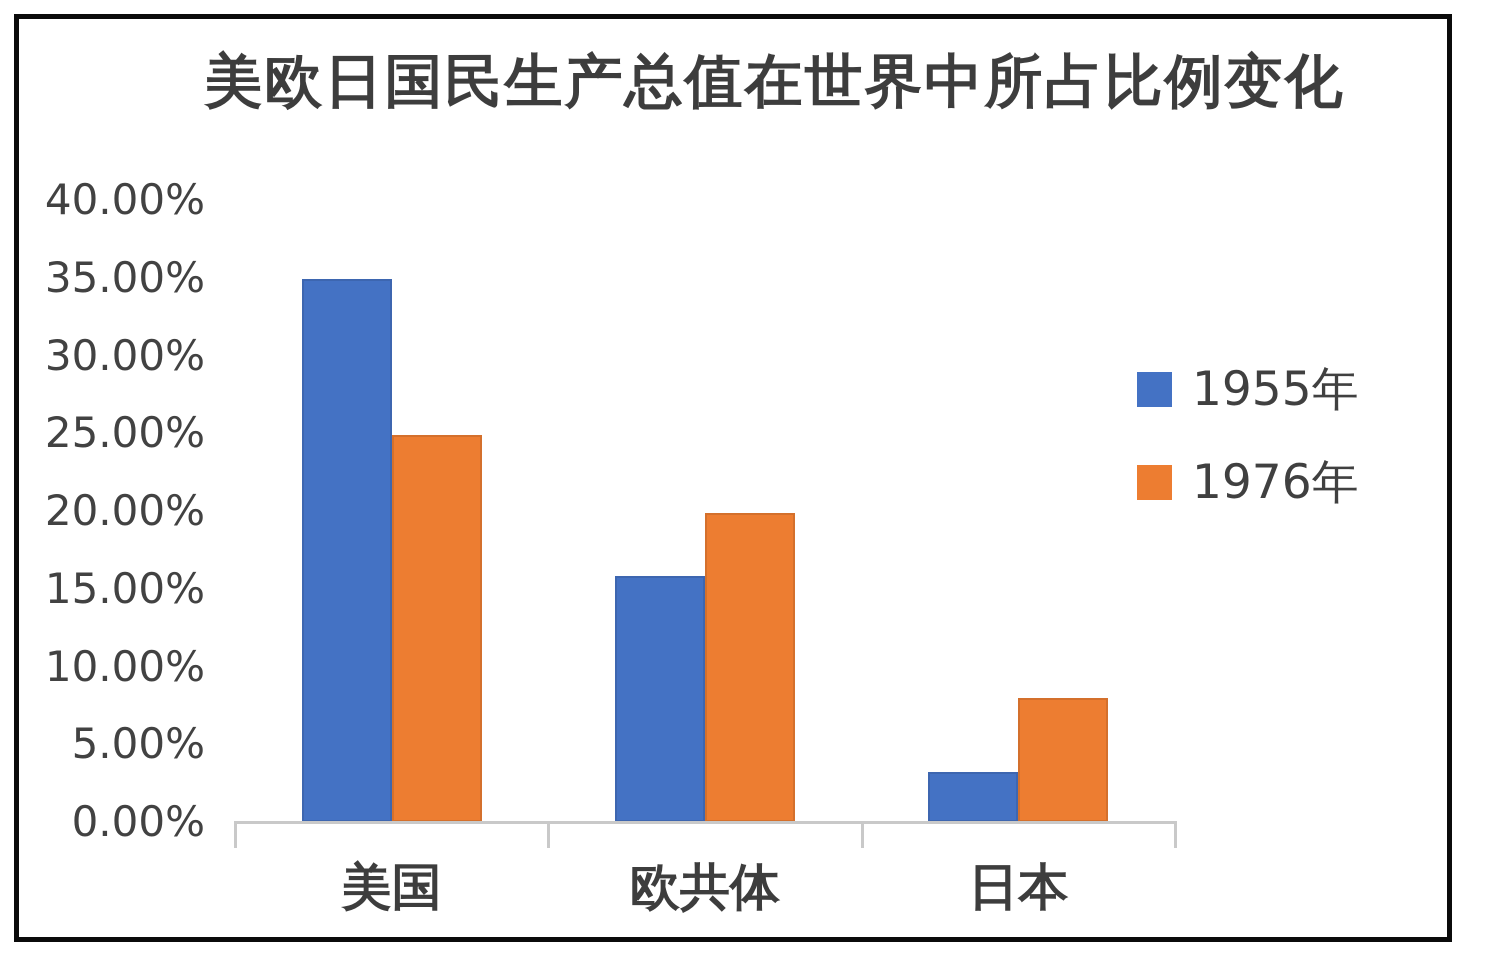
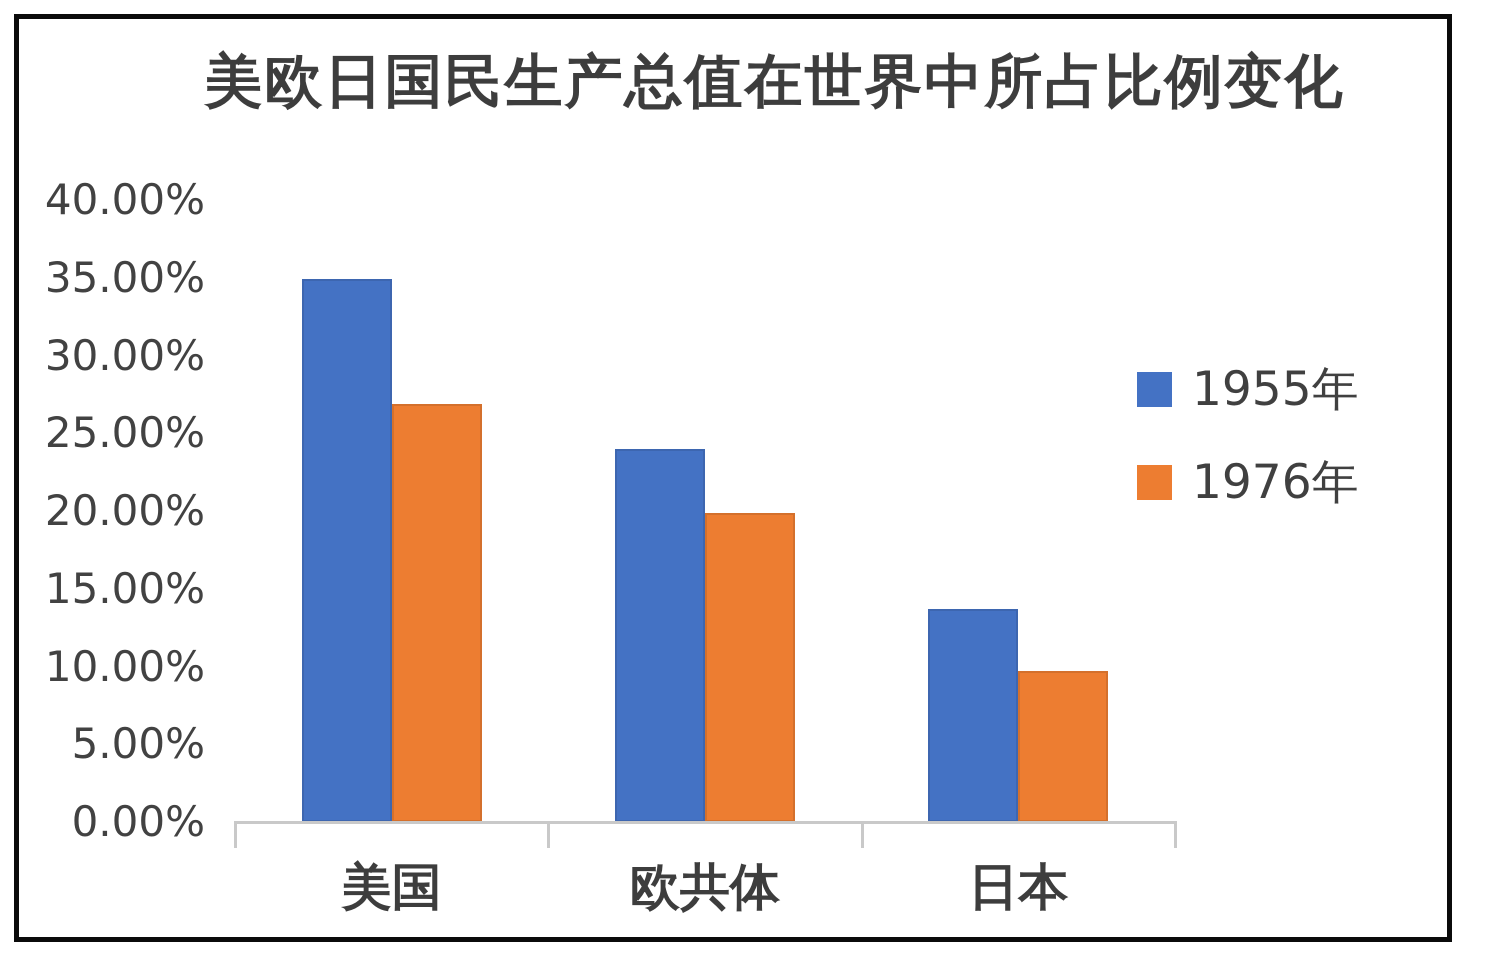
1976年/美国: 24.9% -> 26.9%
1955年/欧共体: 15.8% -> 24.0%
1955年/日本: 3.2% -> 13.7%
1976年/日本: 8.0% -> 9.7%
